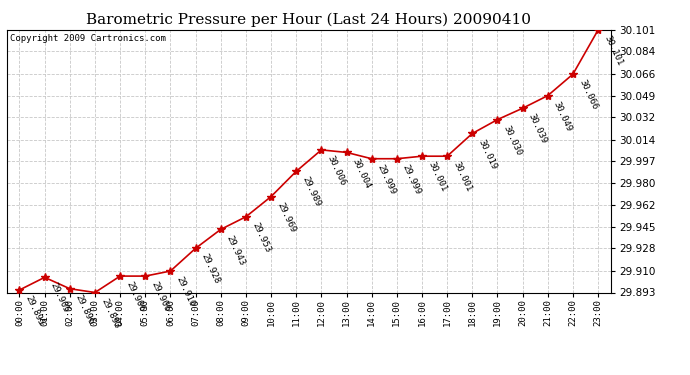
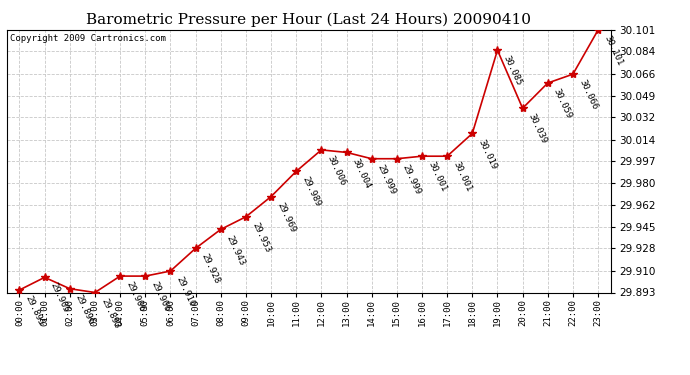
19:00: 30.030 -> 30.085
21:00: 30.049 -> 30.059
